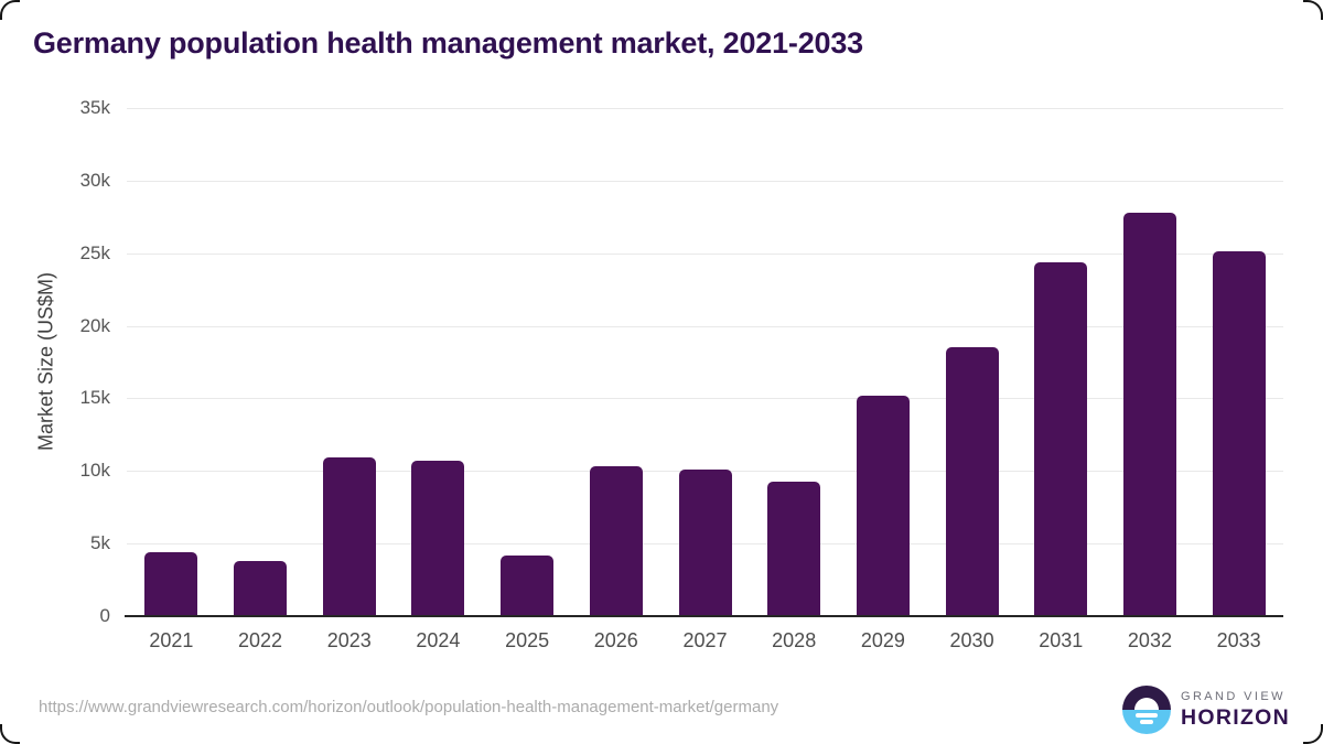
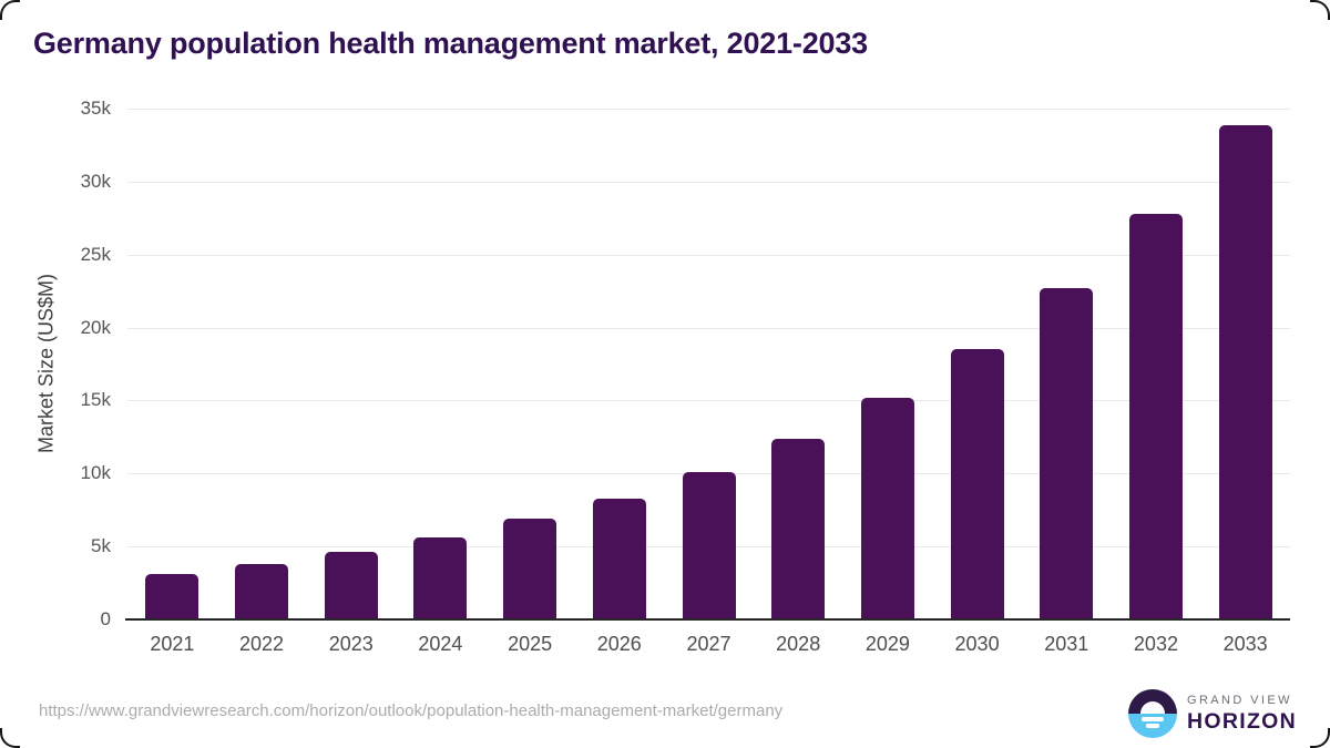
2021: 4.4k -> 3.1k
2023: 10.9k -> 4.6k
2024: 10.7k -> 5.6k
2025: 4.2k -> 6.9k
2026: 10.3k -> 8.3k
2028: 9.3k -> 12.4k
2031: 24.4k -> 22.7k
2033: 25.1k -> 33.9k
